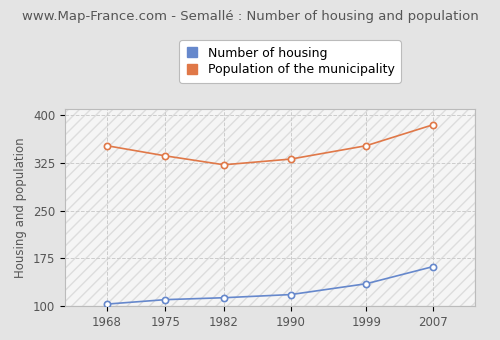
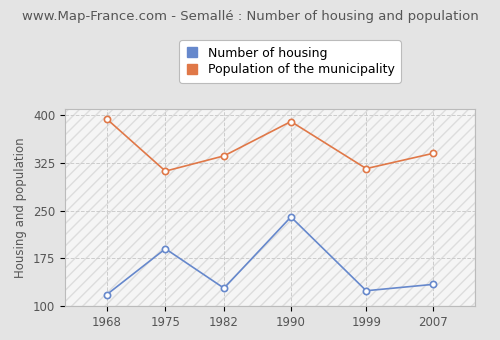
Number of housing/1968: 103 -> 118
Population of the municipality/1968: 352 -> 394
Number of housing/1975: 110 -> 190
Population of the municipality/1975: 336 -> 312
Number of housing/1982: 113 -> 128
Population of the municipality/1982: 322 -> 336
Number of housing/1990: 118 -> 240
Population of the municipality/1990: 331 -> 390
Number of housing/1999: 135 -> 124
Population of the municipality/1999: 352 -> 316
Number of housing/2007: 162 -> 134
Population of the municipality/2007: 385 -> 340
